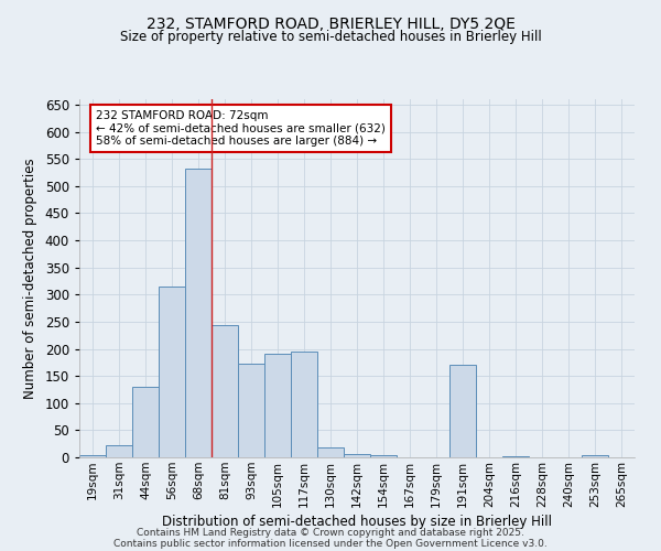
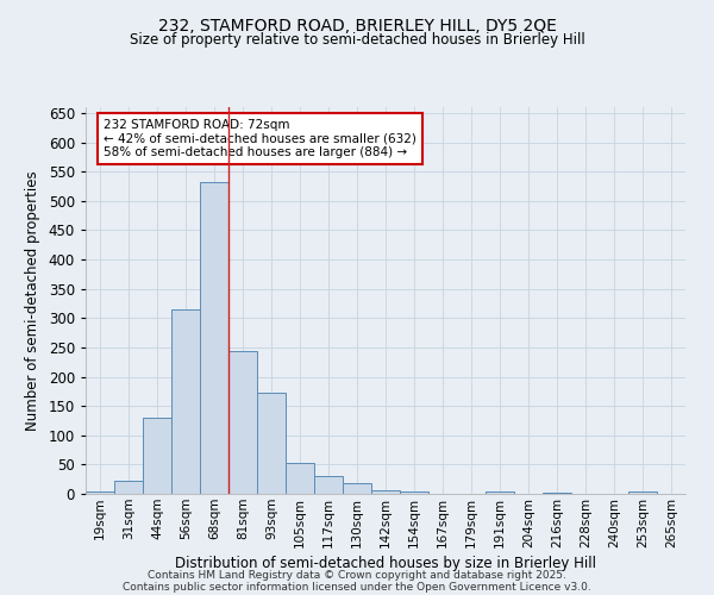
105sqm: 190 -> 53
117sqm: 195 -> 30
191sqm: 170 -> 4
